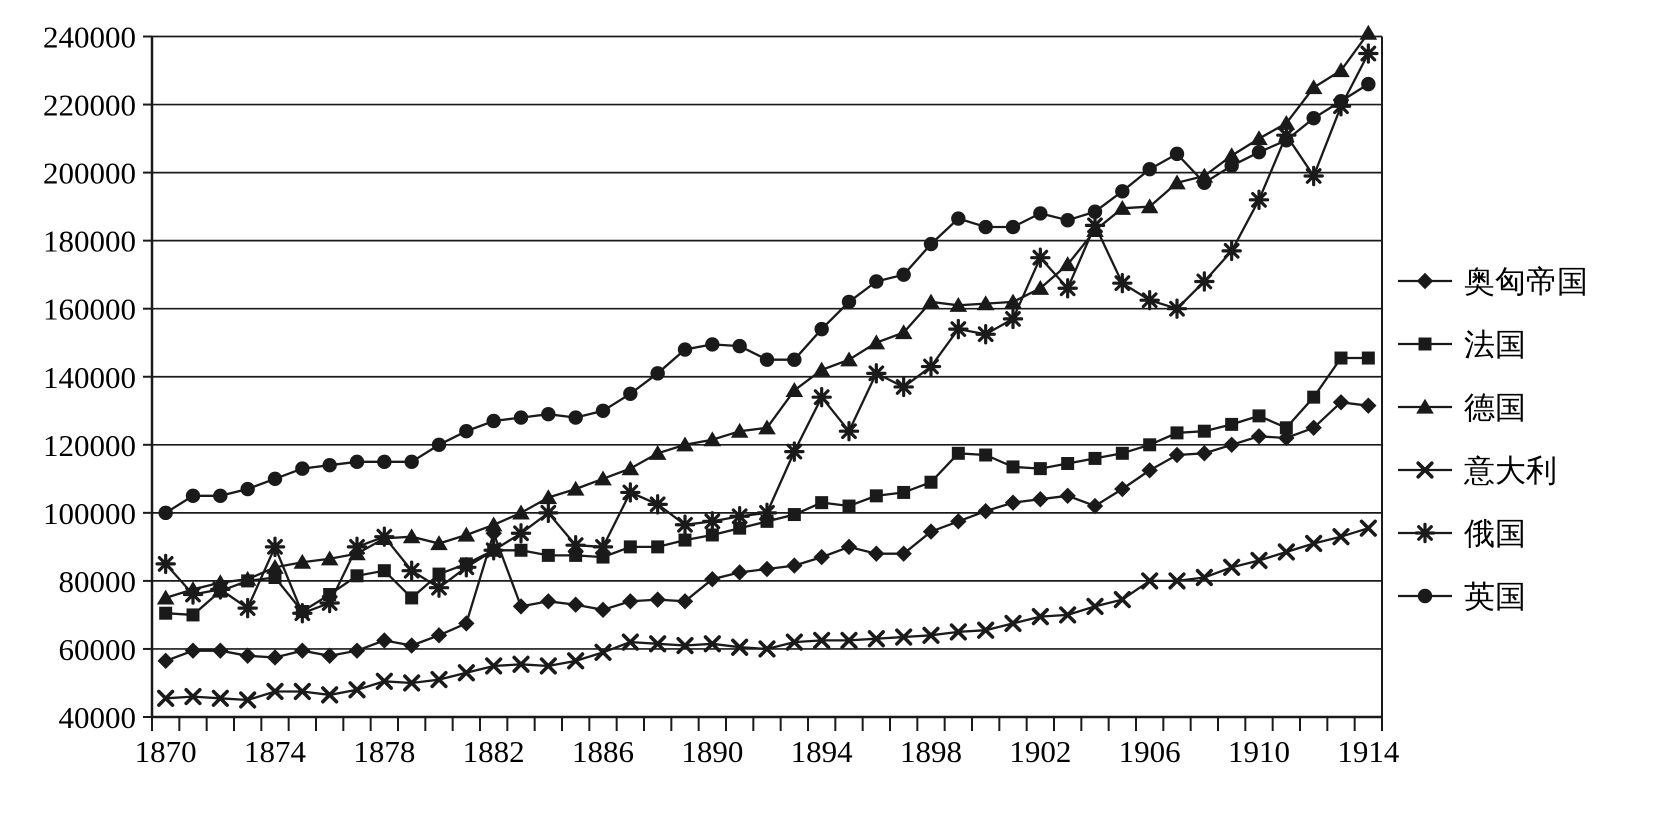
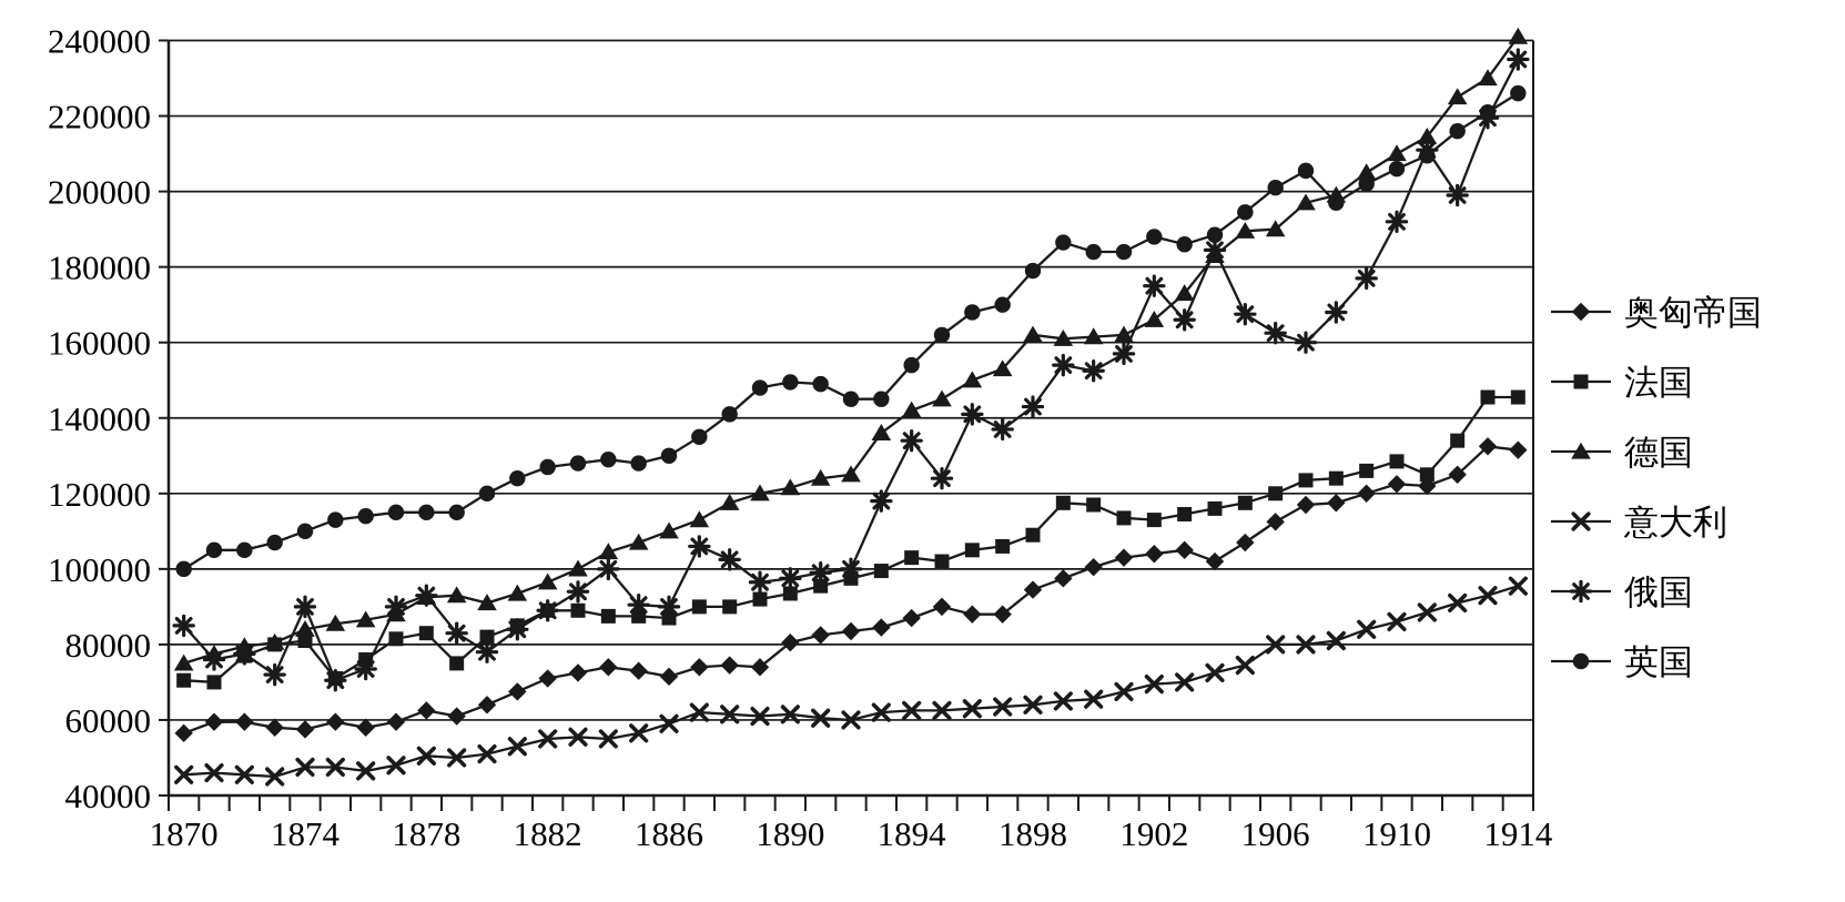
奥匈帝国/1882: 94000 -> 71000
